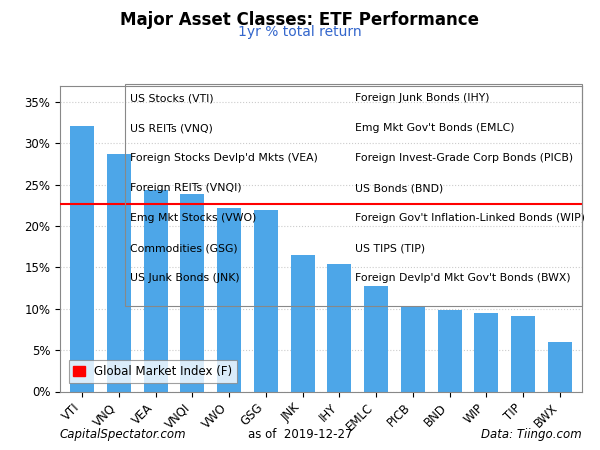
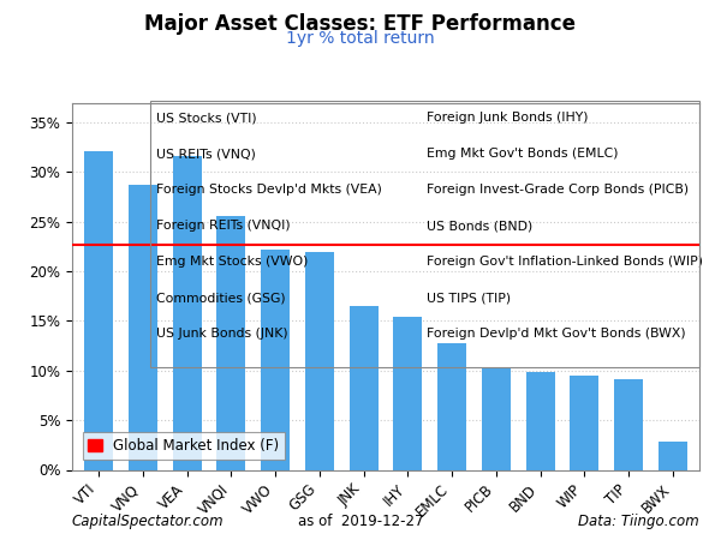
VEA: 24.4% -> 31.6%
VNQI: 23.9% -> 25.6%
BWX: 6.0% -> 2.8%
